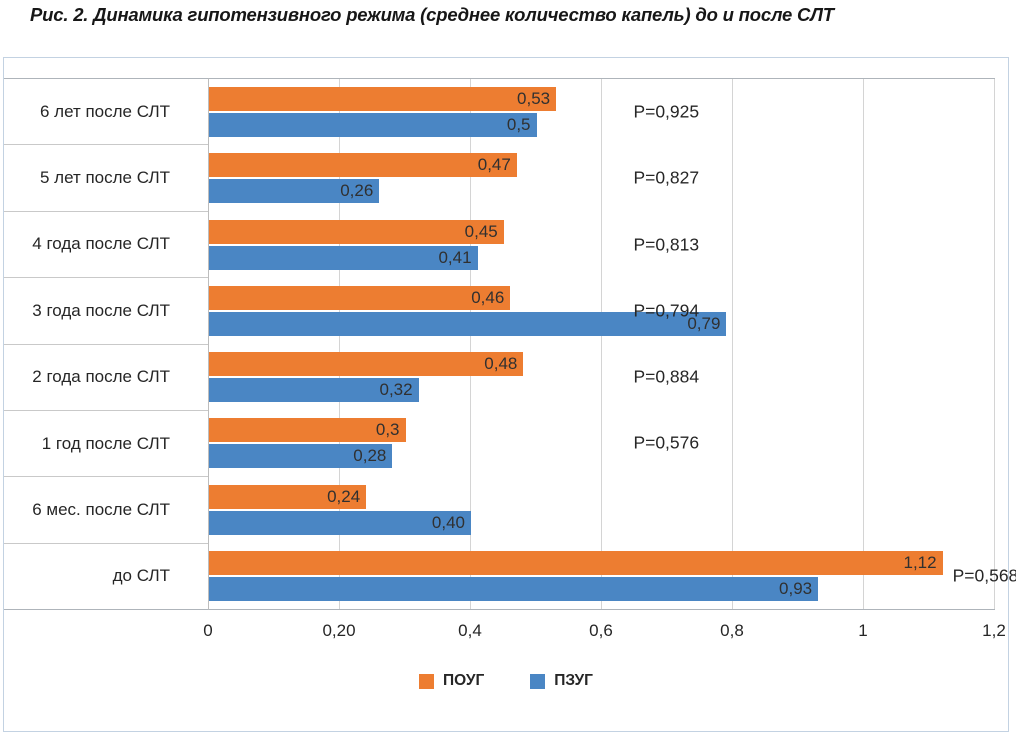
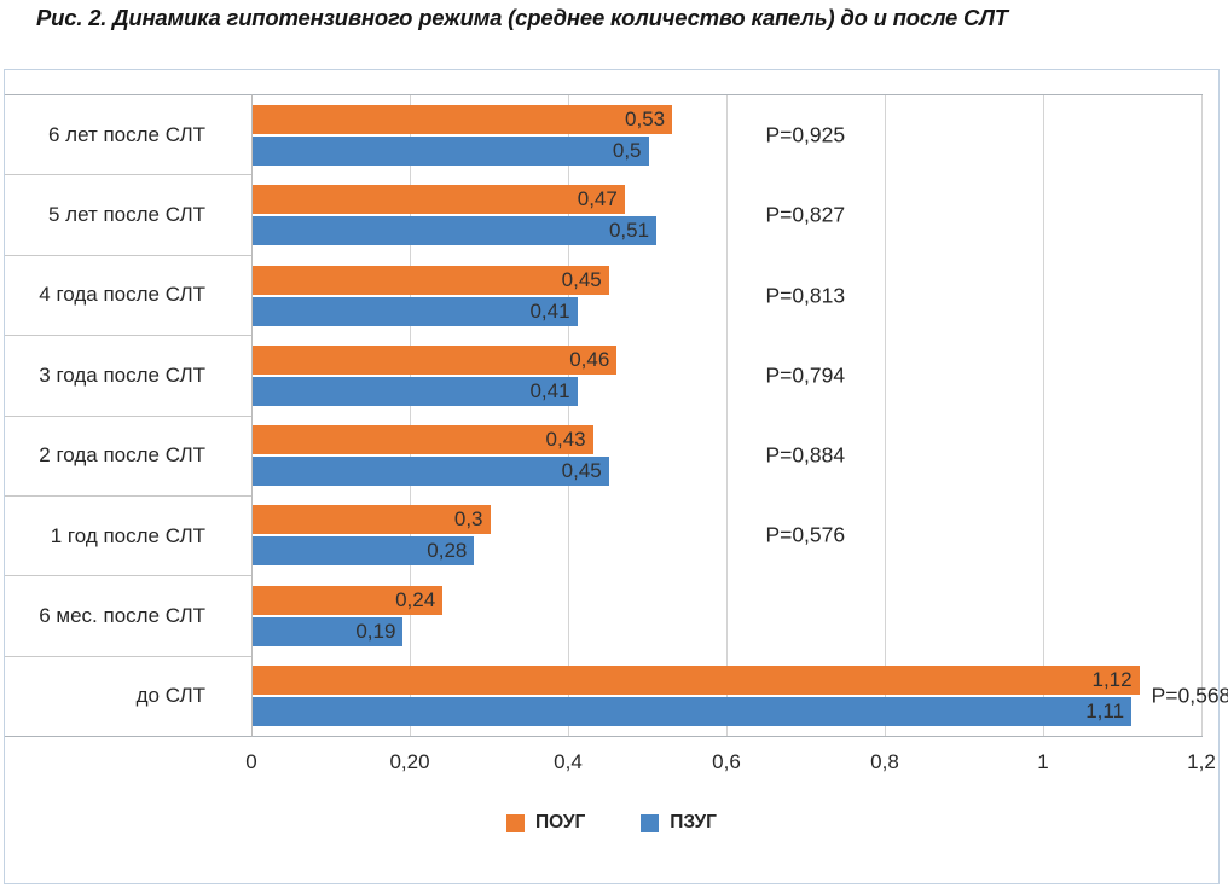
ПЗУГ/5 лет после СЛТ: 0,26 -> 0,51
ПЗУГ/3 года после СЛТ: 0,79 -> 0,41
ПОУГ/2 года после СЛТ: 0,48 -> 0,43
ПЗУГ/2 года после СЛТ: 0,32 -> 0,45
ПЗУГ/6 мес. после СЛТ: 0,40 -> 0,19
ПЗУГ/до СЛТ: 0,93 -> 1,11
